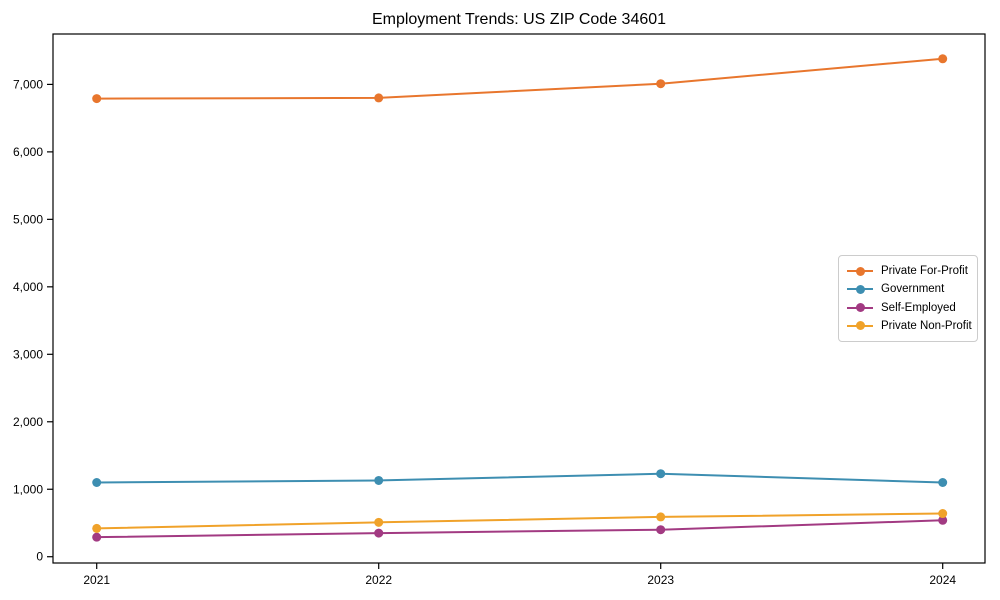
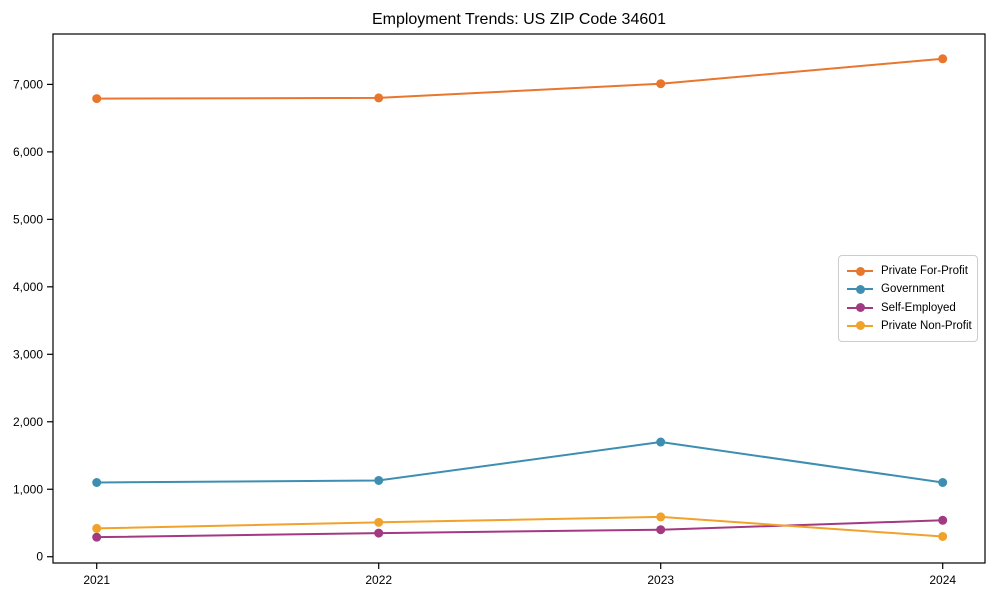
Government/2023: 1200 -> 1700
Private Non-Profit/2024: 600 -> 300
